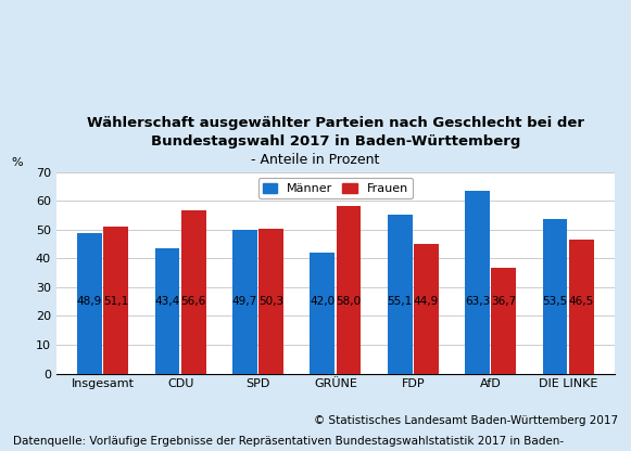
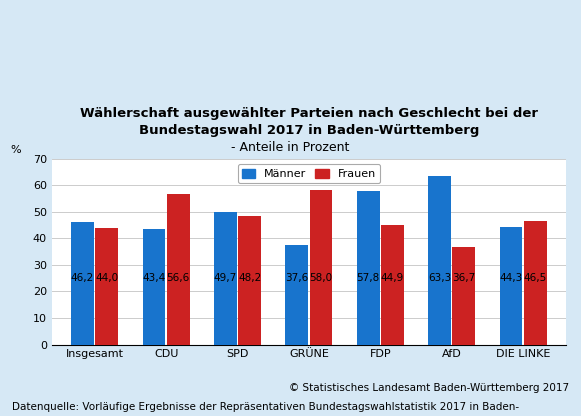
Männer/Insgesamt: 48,9 -> 46,2
Frauen/Insgesamt: 51,1 -> 44,0
Frauen/SPD: 50,3 -> 48,2
Männer/GRÜNE: 42,0 -> 37,6
Männer/FDP: 55,1 -> 57,8
Männer/DIE LINKE: 53,5 -> 44,3
